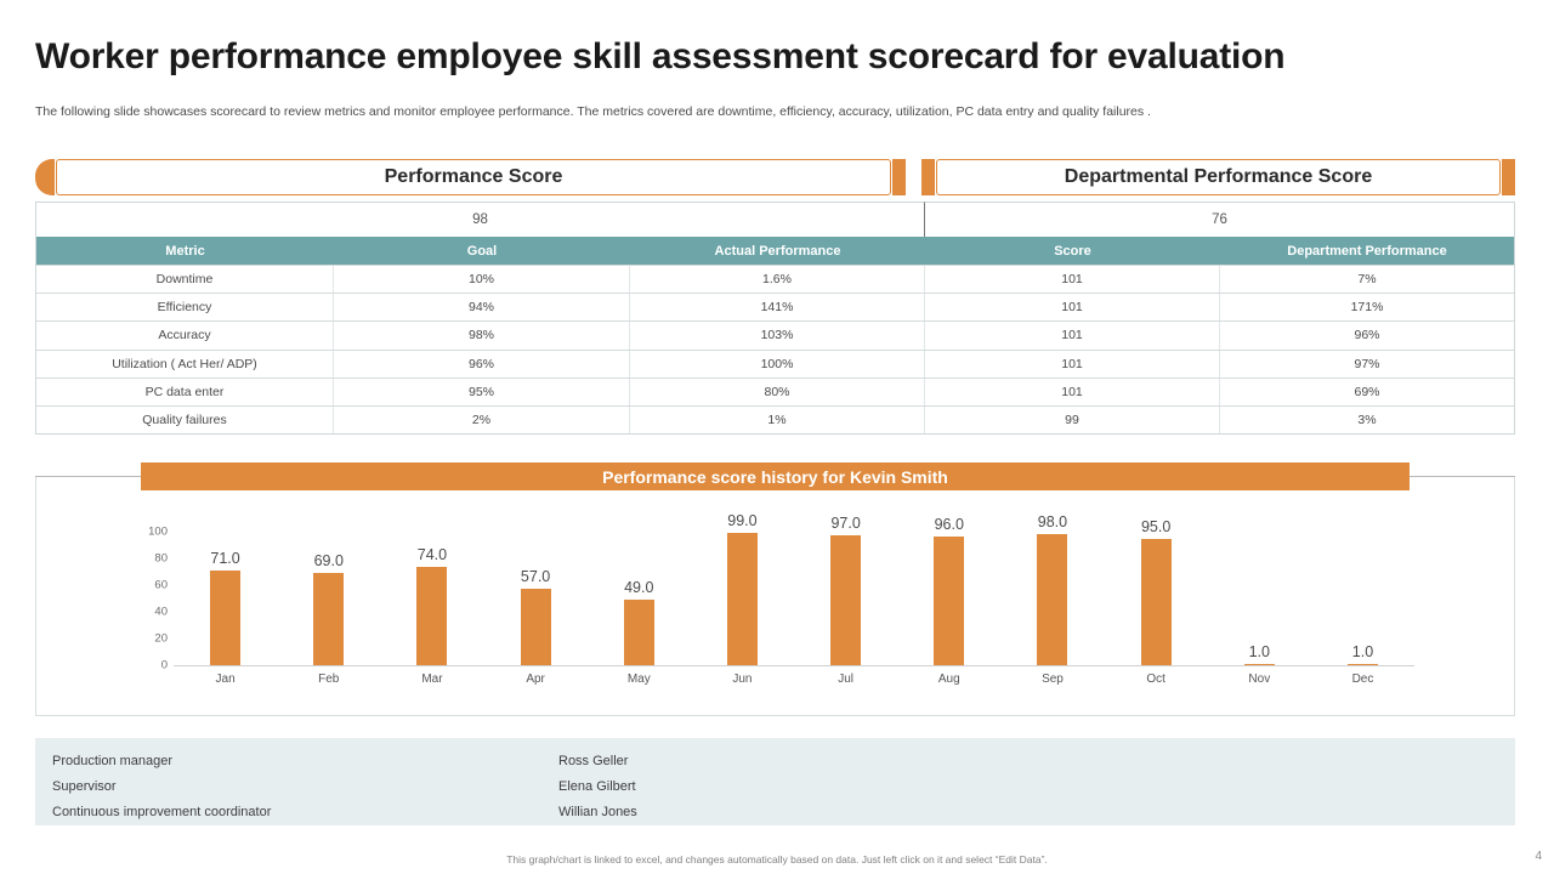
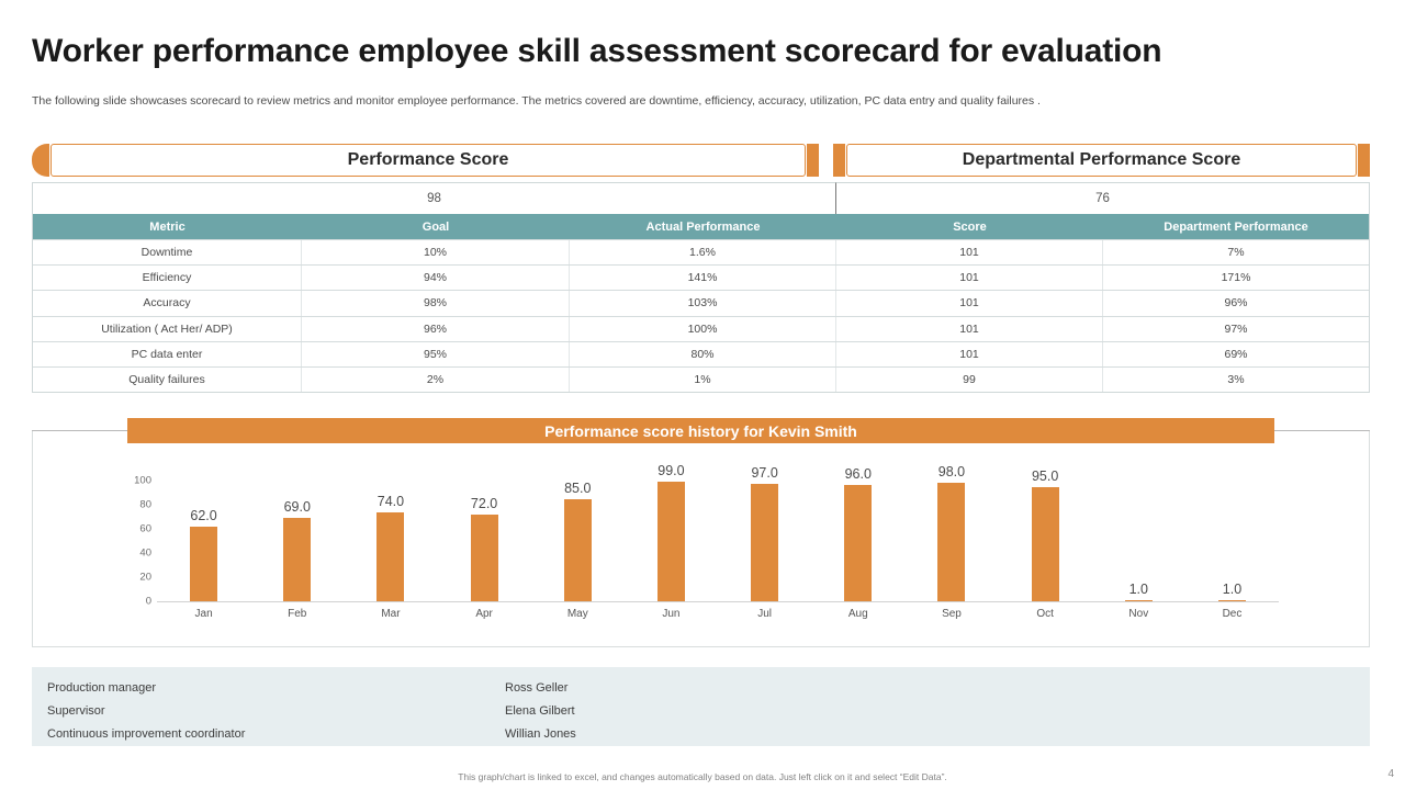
Jan: 71.0 -> 62.0
Apr: 57.0 -> 72.0
May: 49.0 -> 85.0
